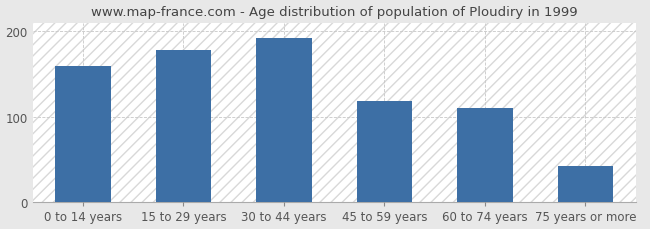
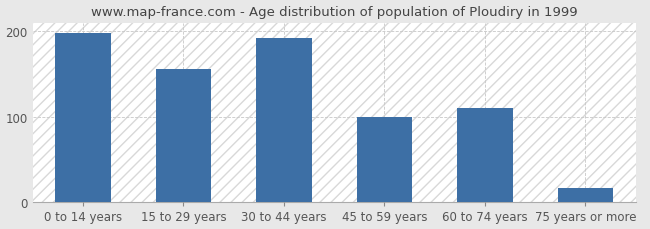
0 to 14 years: 160 -> 198
15 to 29 years: 178 -> 156
45 to 59 years: 118 -> 100
75 years or more: 42 -> 16
